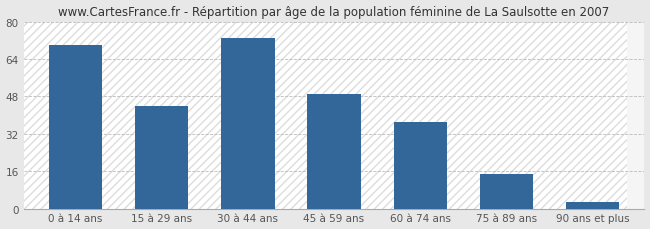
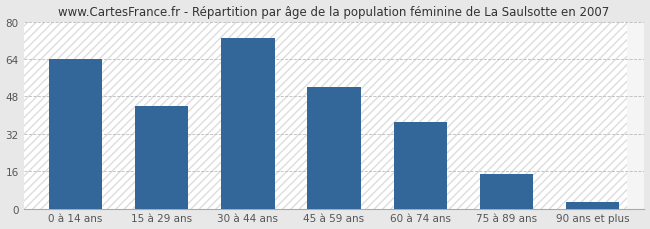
0 à 14 ans: 70 -> 64
45 à 59 ans: 49 -> 52
